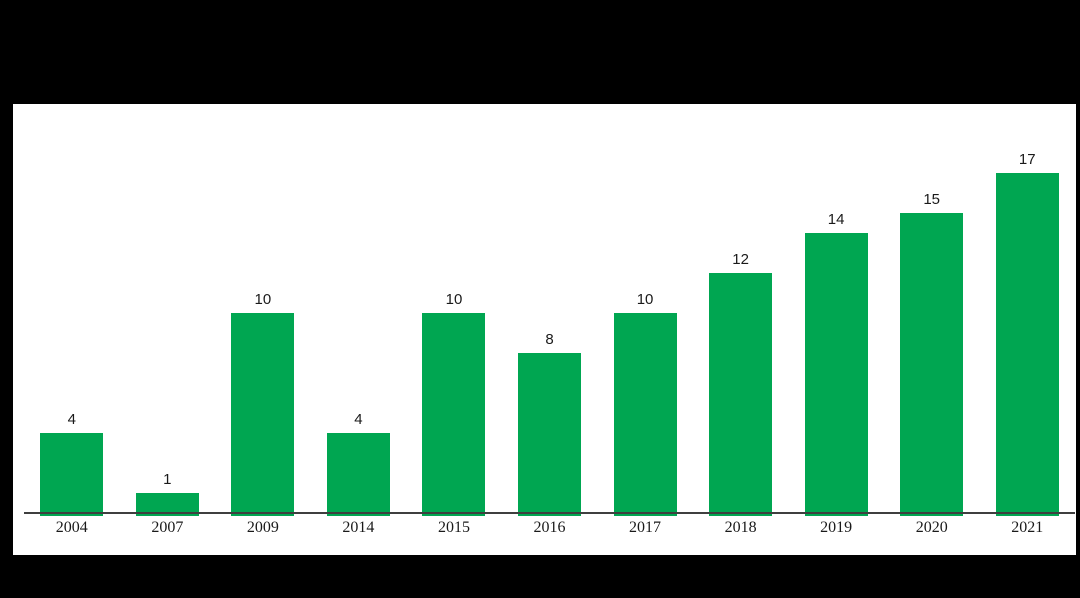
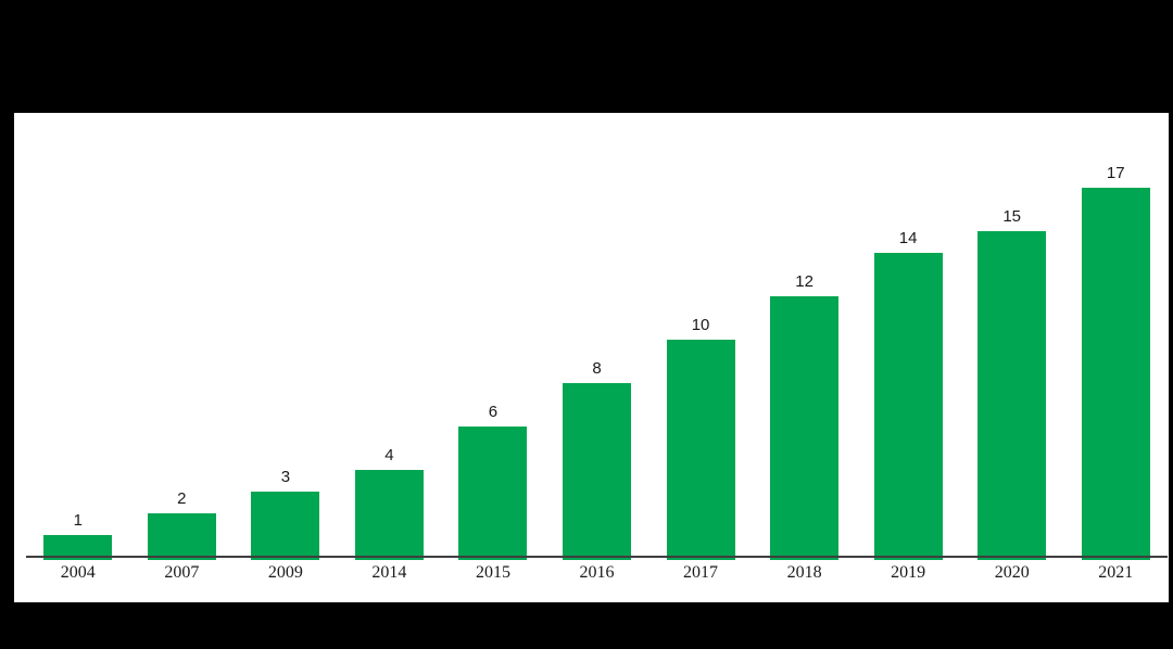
2004: 4 -> 1
2007: 1 -> 2
2009: 10 -> 3
2015: 10 -> 6
